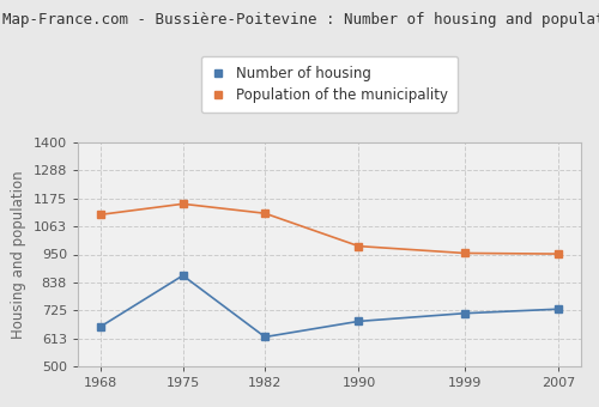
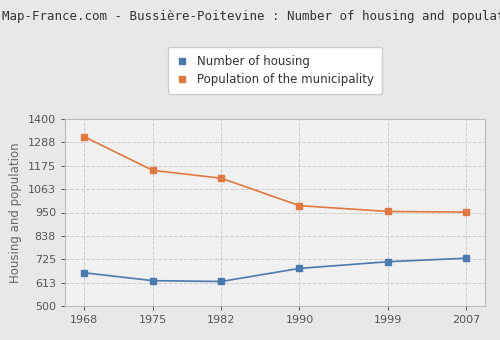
Population of the municipality/1968: 1110 -> 1315
Number of housing/1975: 865 -> 622
